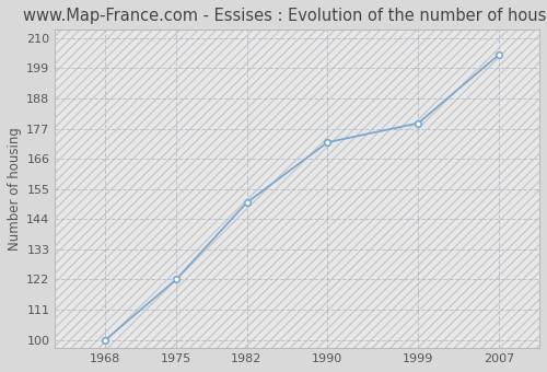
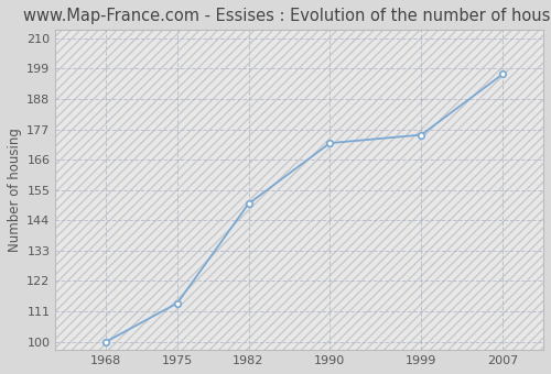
1975: 122 -> 114
1999: 179 -> 175
2007: 204 -> 197
